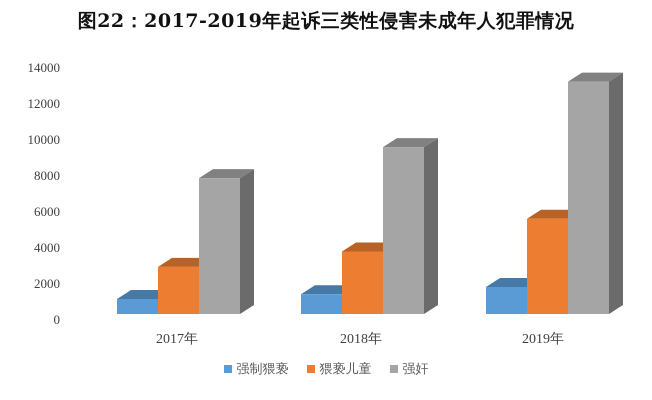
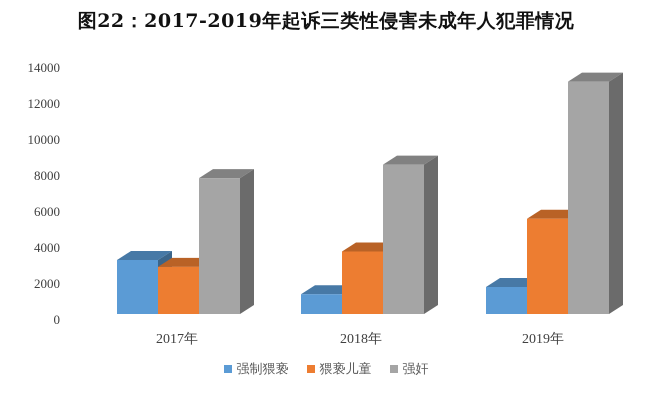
强制猥亵/2017年: 800 -> 3000
强奸/2018年: 9300 -> 8300
